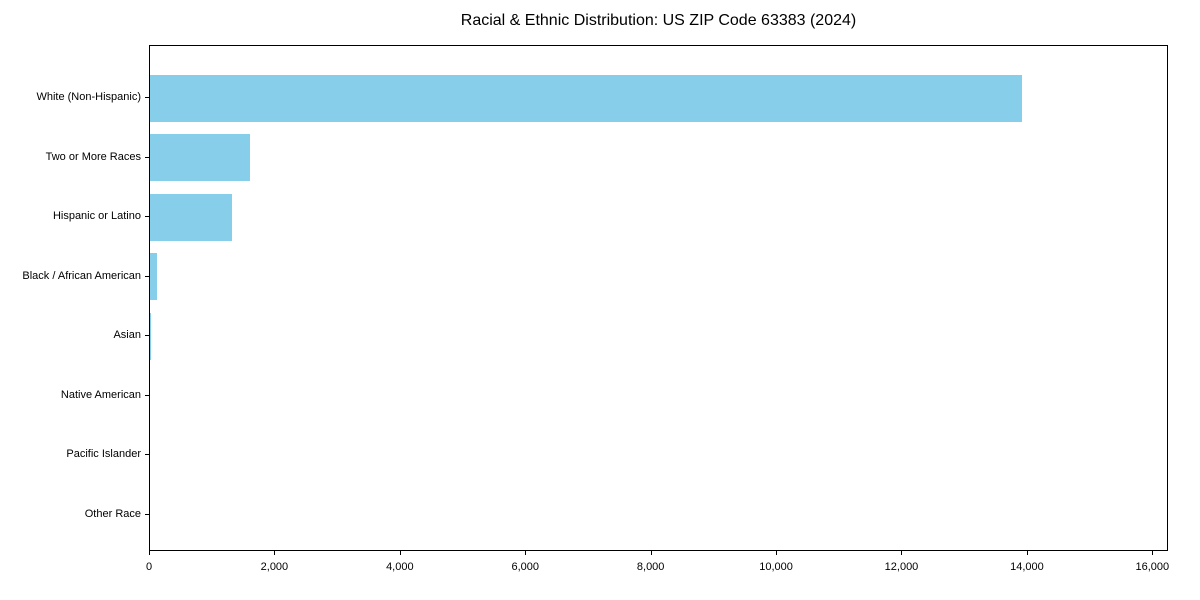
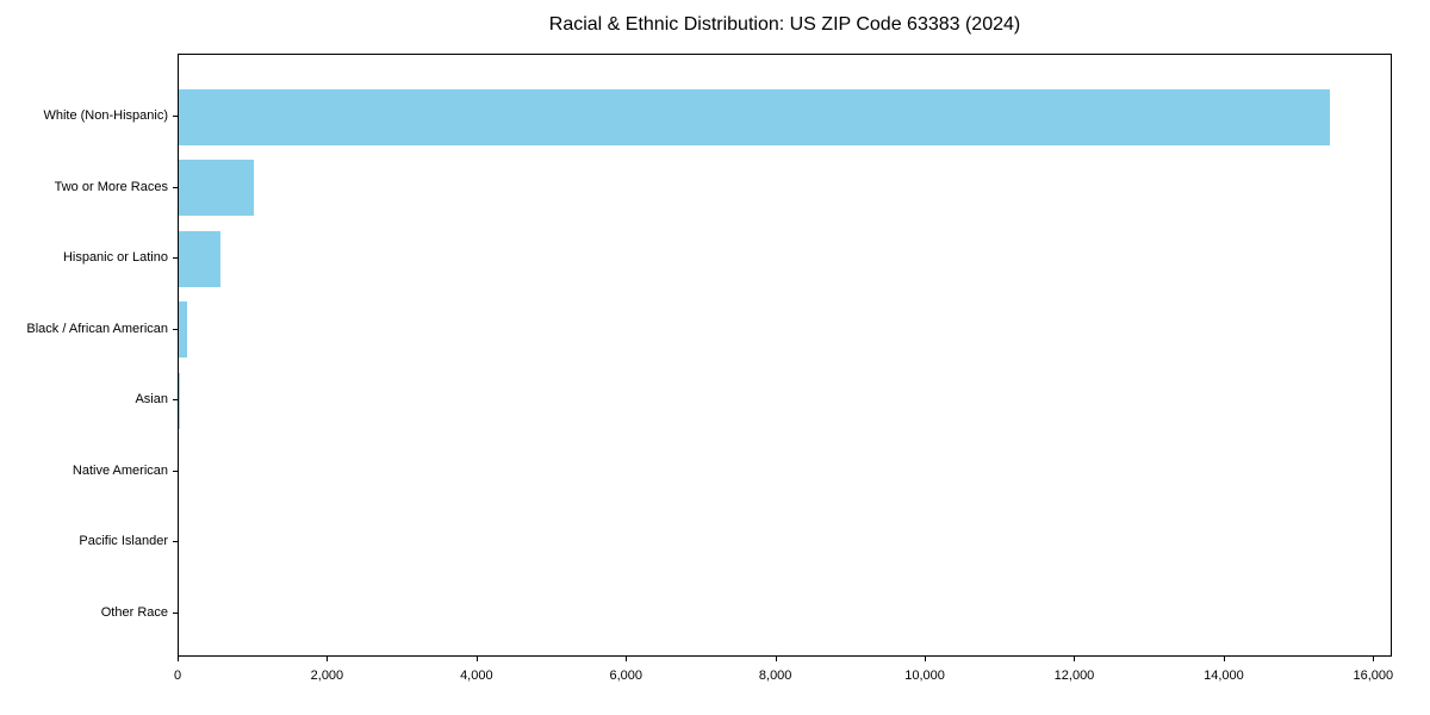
White (Non-Hispanic): 13900 -> 15400
Two or More Races: 1600 -> 1000
Hispanic or Latino: 1300 -> 600
